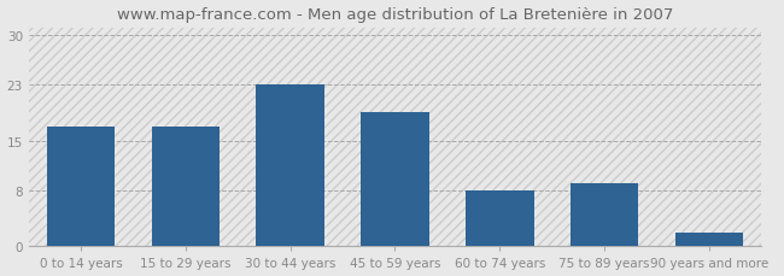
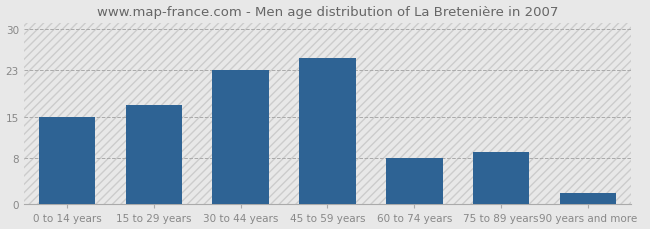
0 to 14 years: 17 -> 15
45 to 59 years: 19 -> 25
